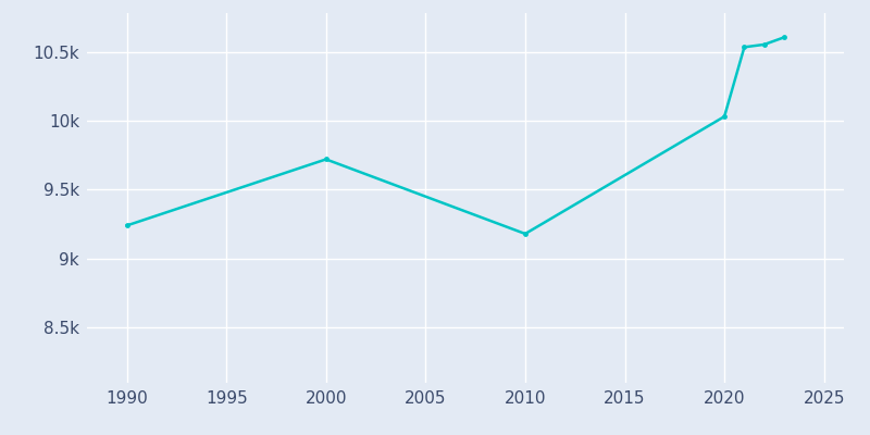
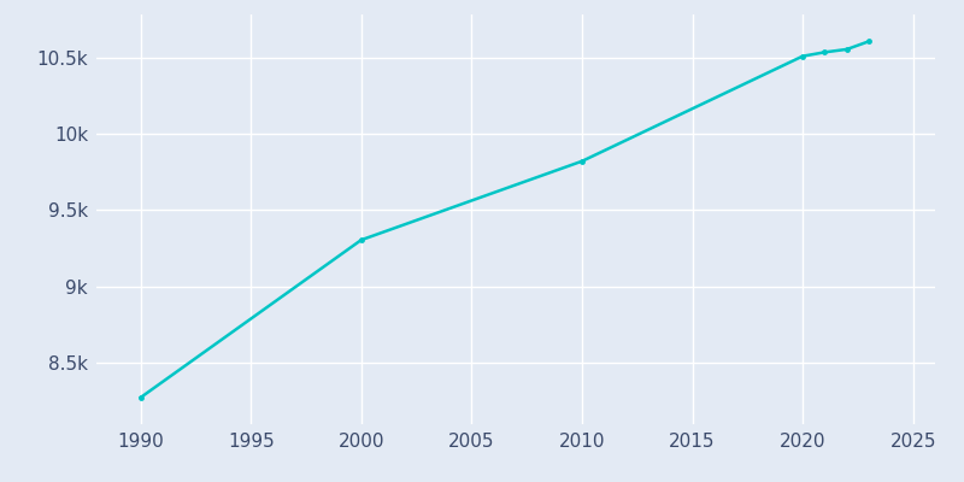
1990: 9.24k -> 8.27k
2000: 9.72k -> 9.30k
2010: 9.18k -> 9.82k
2020: 10.03k -> 10.51k
